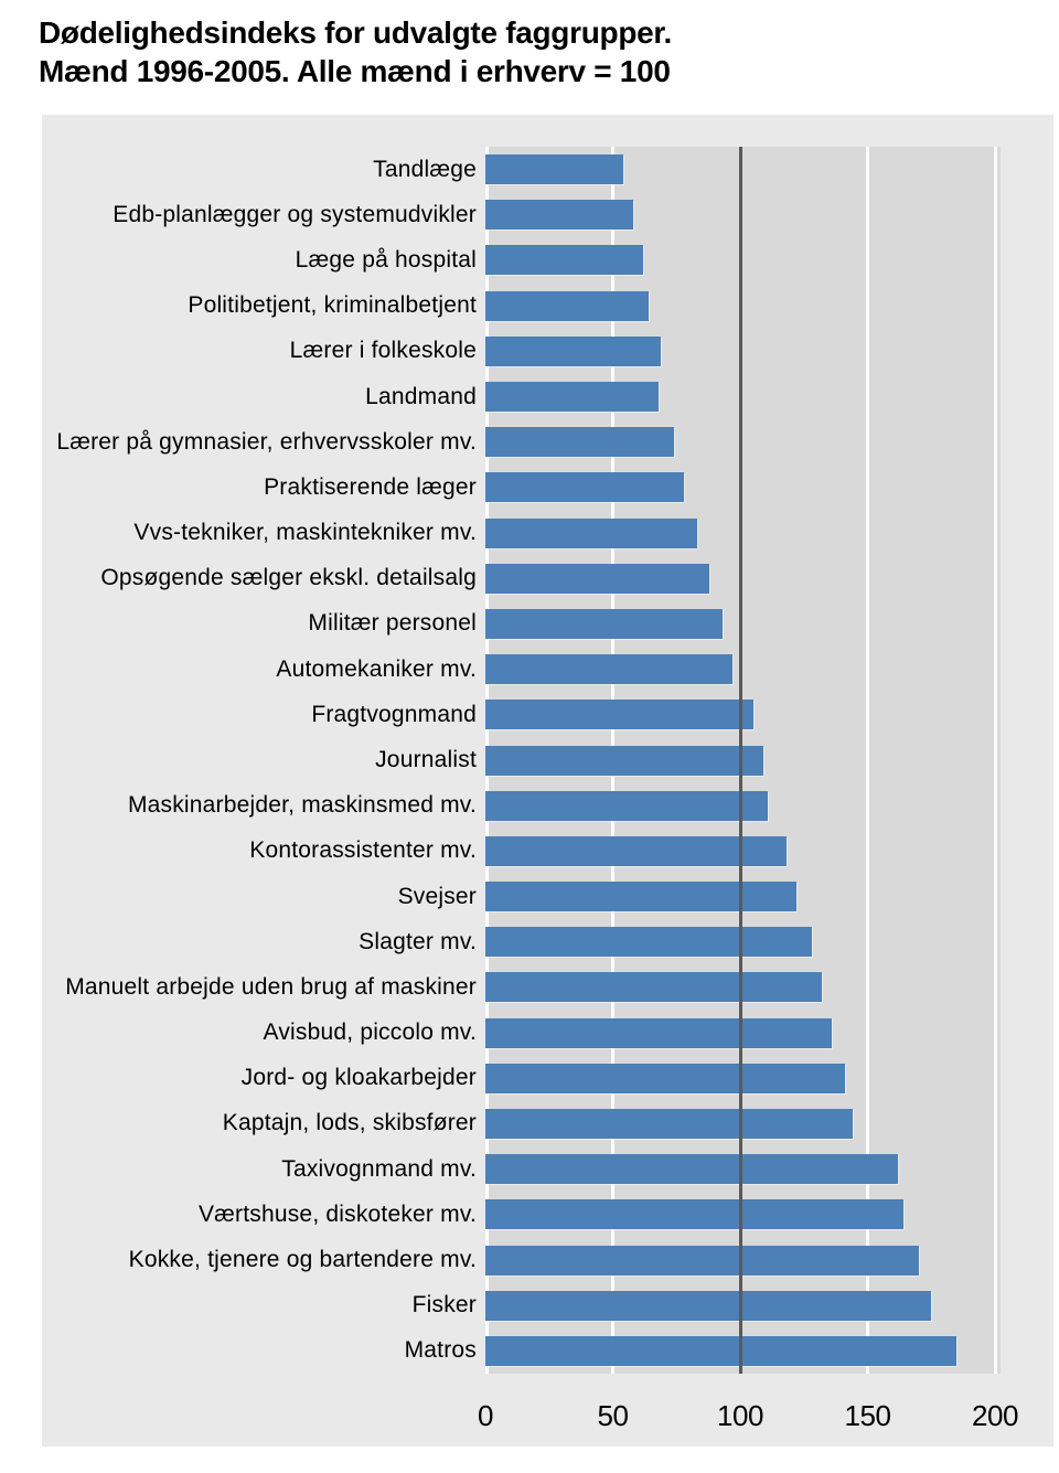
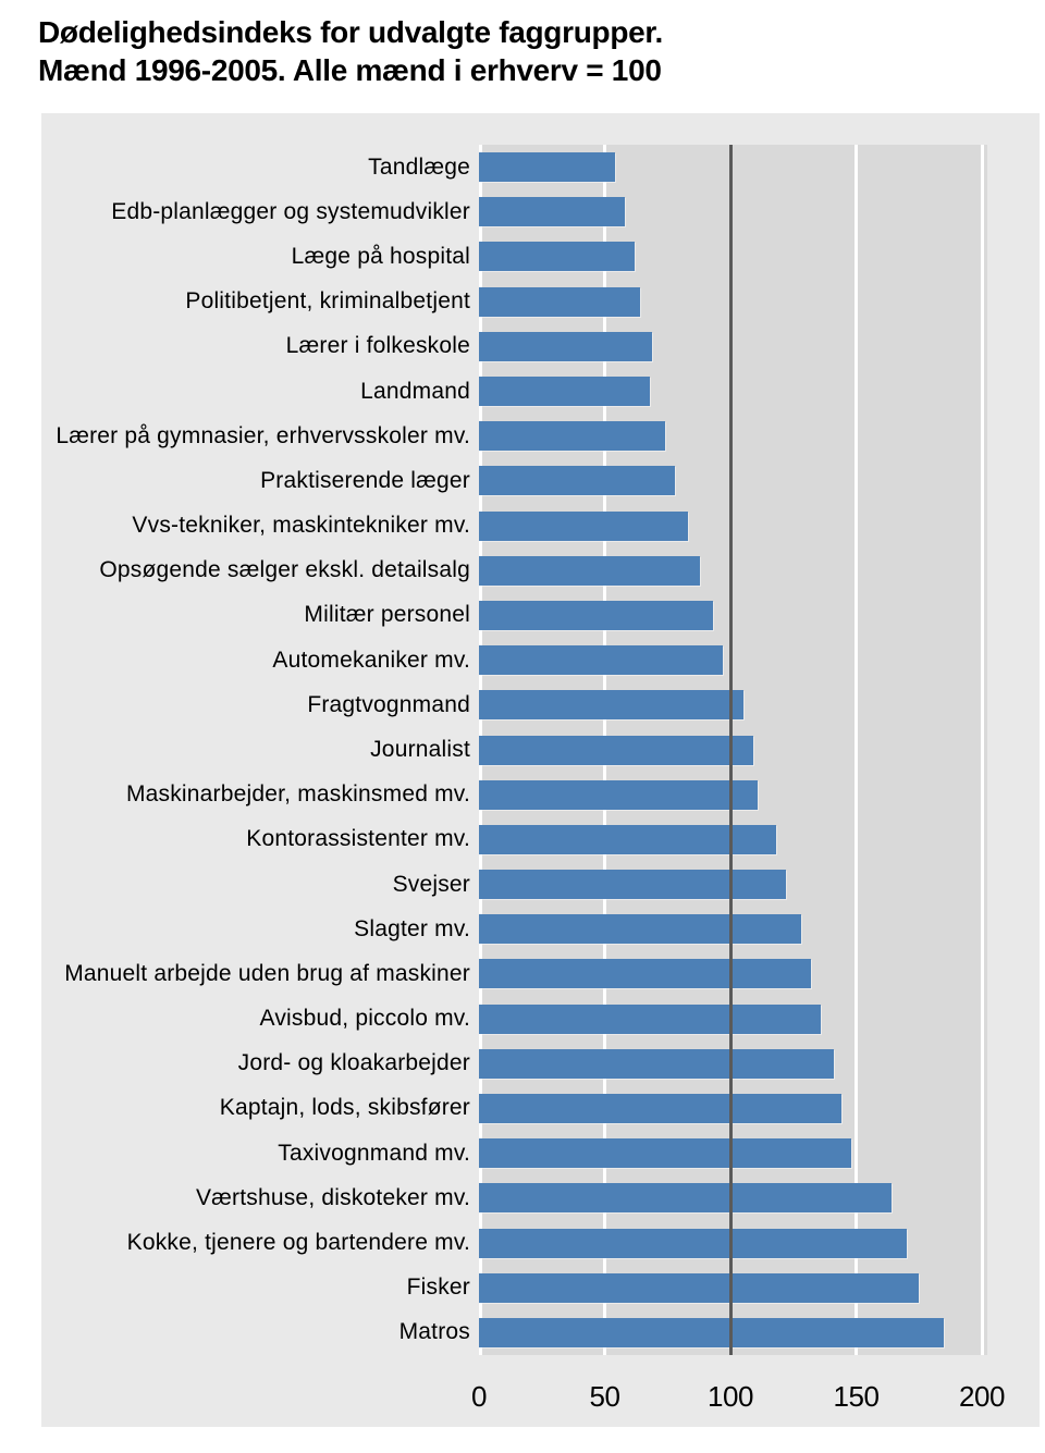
Taxivognmand mv.: 162 -> 148
